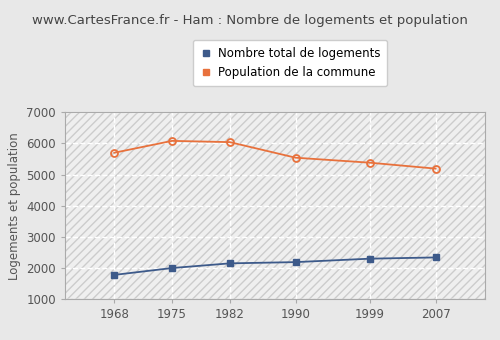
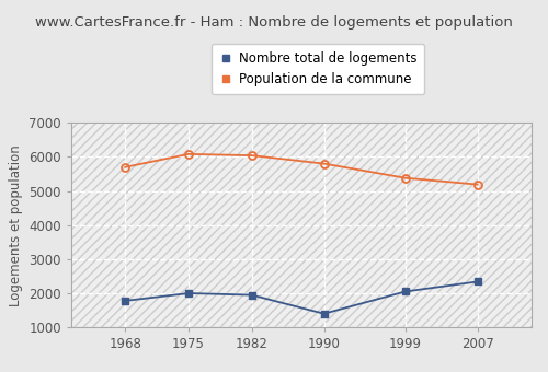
Nombre total de logements/1982: 2150 -> 1950
Nombre total de logements/1990: 2190 -> 1400
Population de la commune/1990: 5540 -> 5800
Nombre total de logements/1999: 2300 -> 2050
